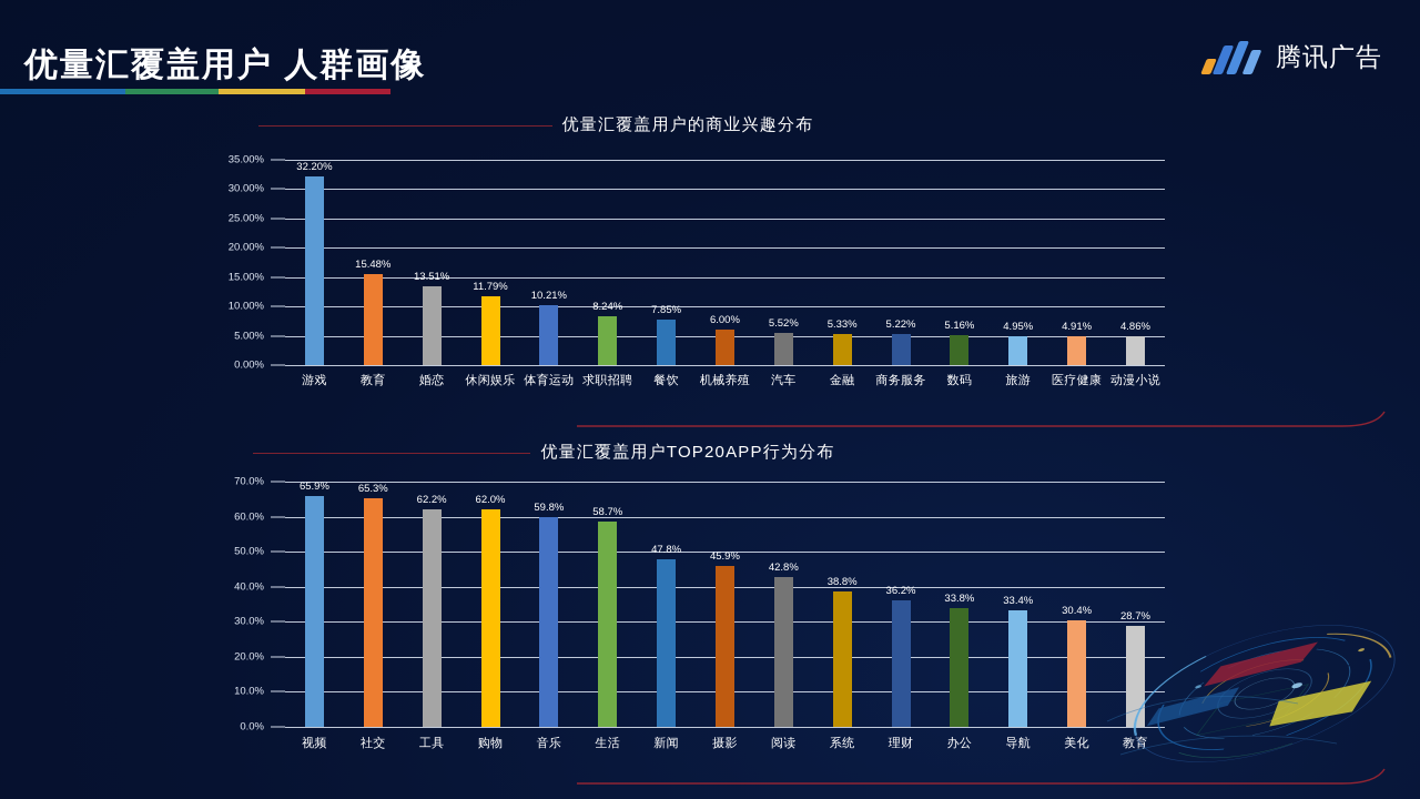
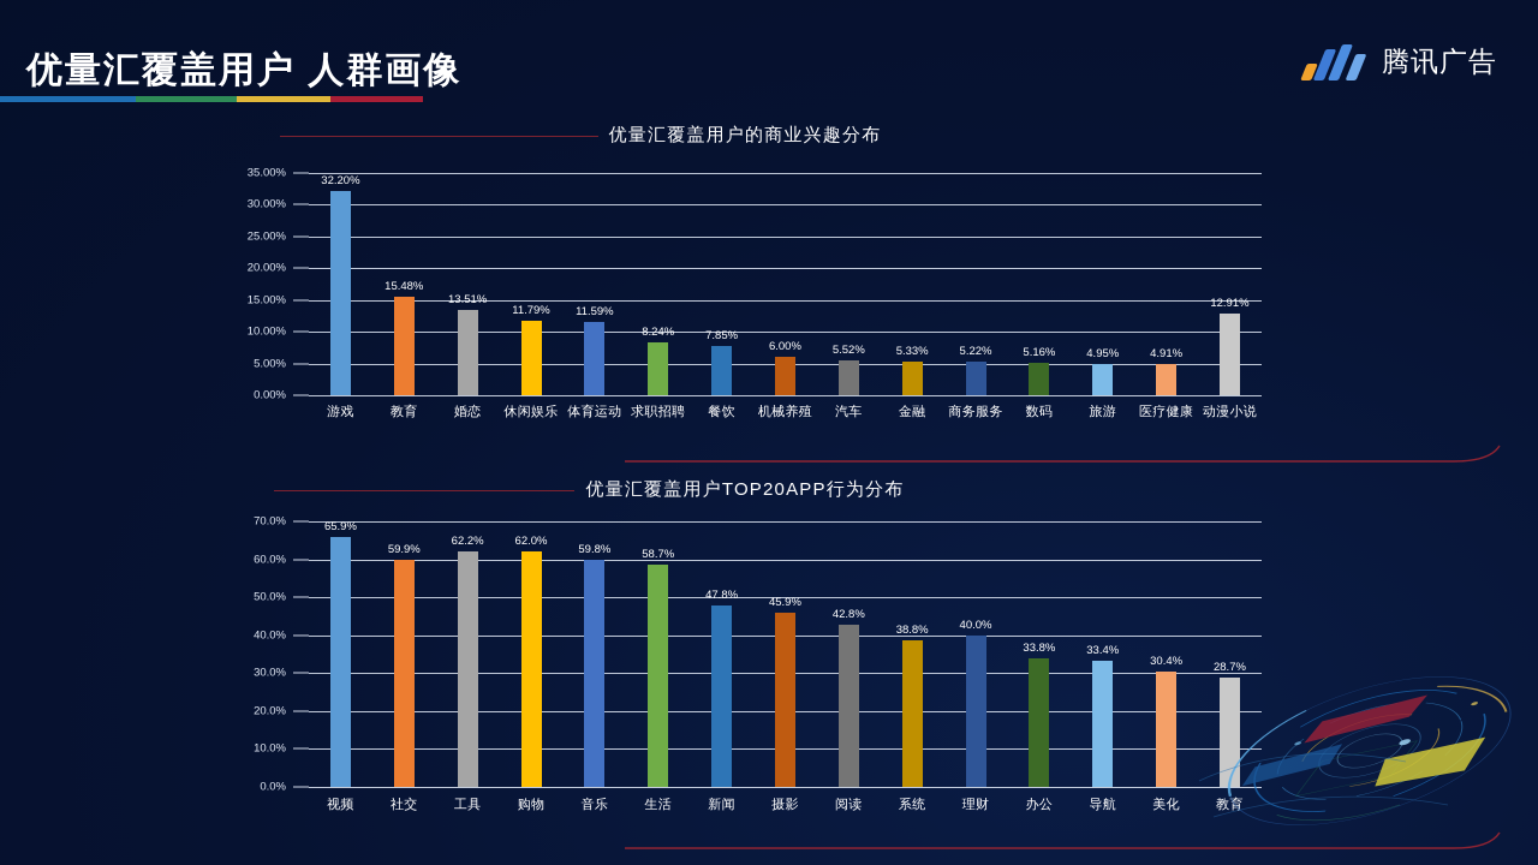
优量汇覆盖用户的商业兴趣分布/体育运动: 10.21% -> 11.59%
优量汇覆盖用户的商业兴趣分布/动漫小说: 4.86% -> 12.91%
优量汇覆盖用户TOP20APP行为分布/社交: 65.3% -> 59.9%
优量汇覆盖用户TOP20APP行为分布/理财: 36.2% -> 40.0%
